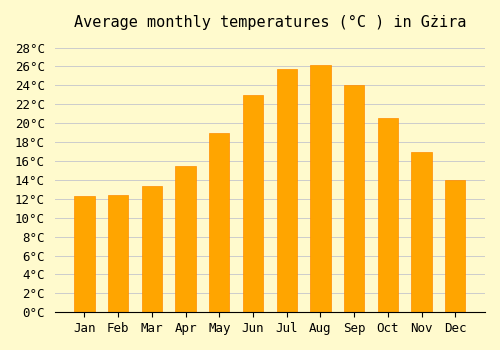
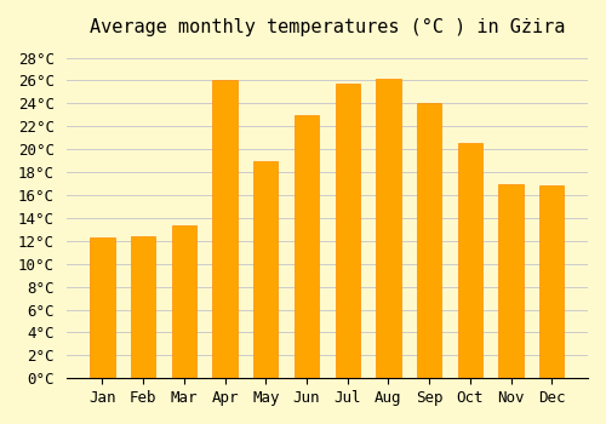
Apr: 15.5°C -> 26.0°C
Dec: 14.0°C -> 16.8°C
